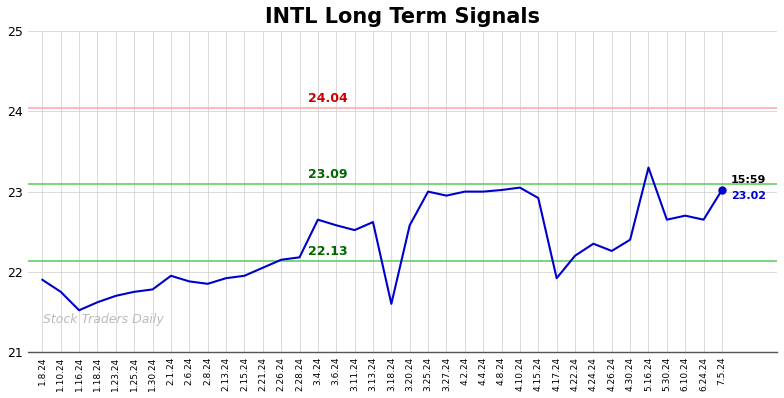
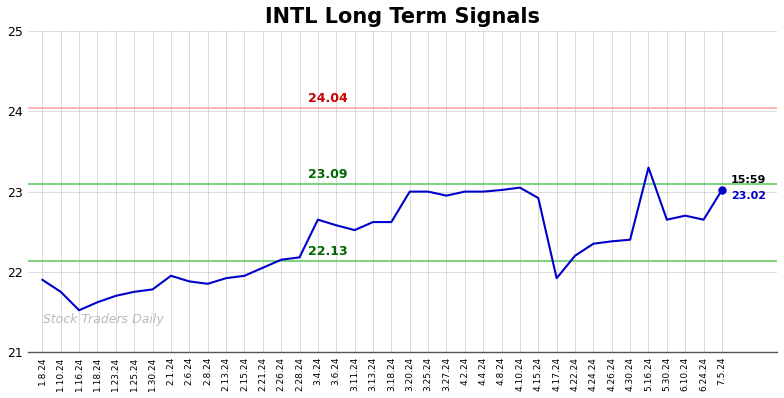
3.18.24: 21.60 -> 22.62
3.20.24: 22.58 -> 23.00
4.26.24: 22.26 -> 22.38
